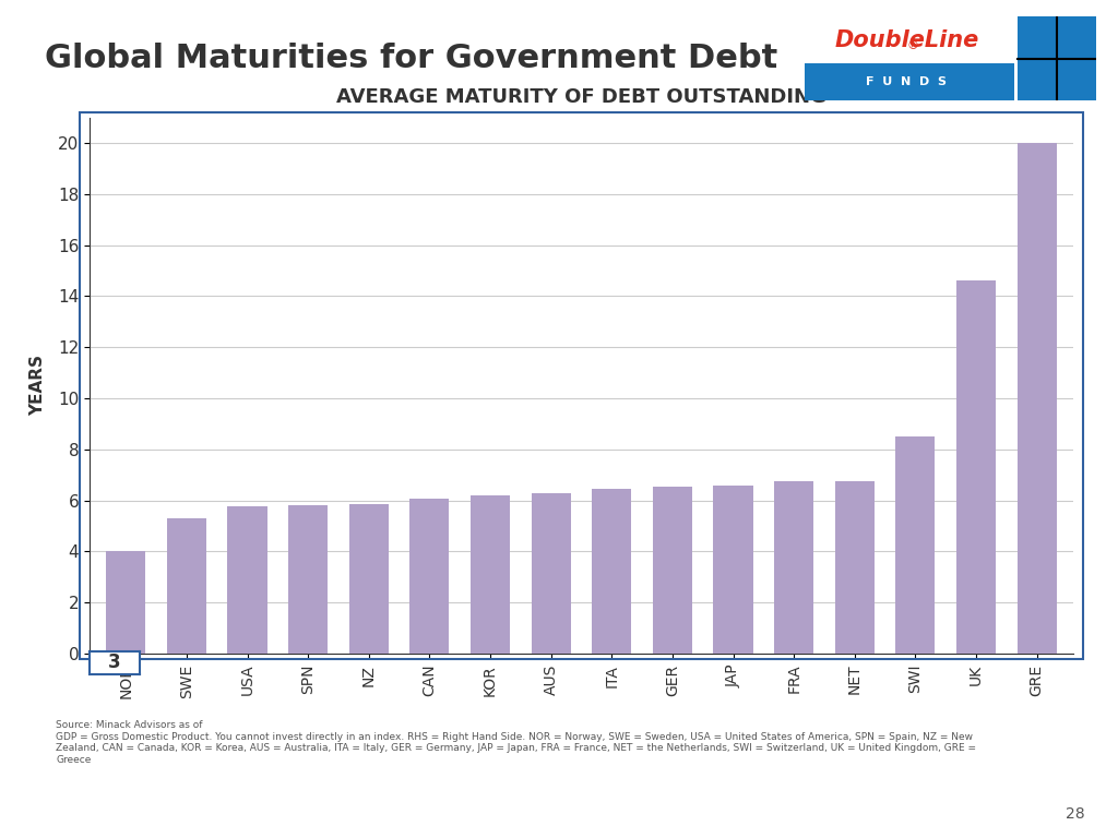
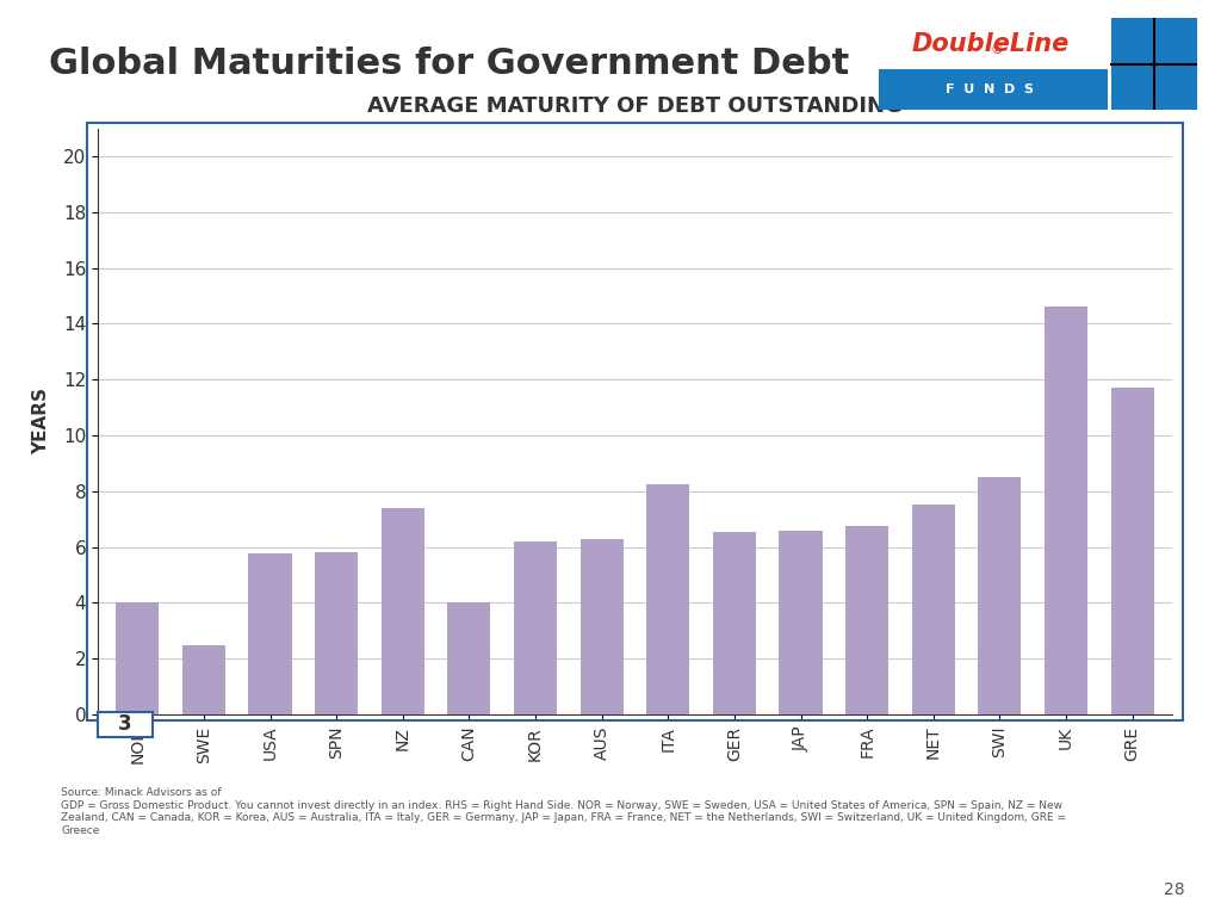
SWE: 5.30 -> 2.50
NZ: 5.85 -> 7.40
CAN: 6.05 -> 4.00
ITA: 6.45 -> 8.25
NET: 6.75 -> 7.50
GRE: 20.00 -> 11.70
